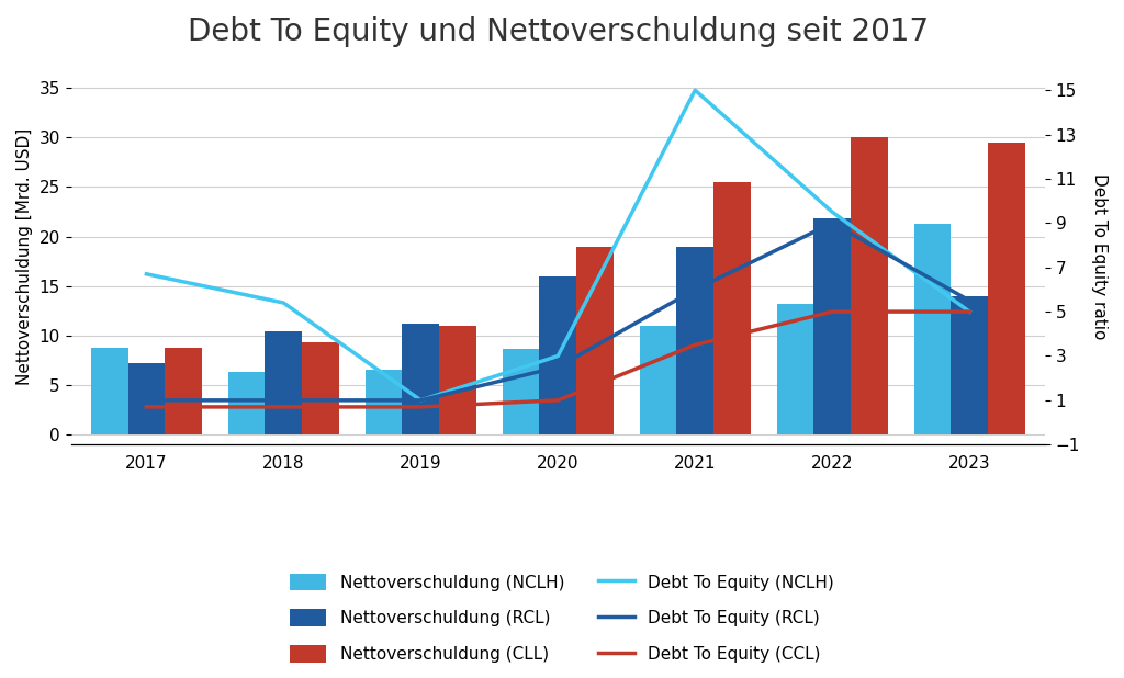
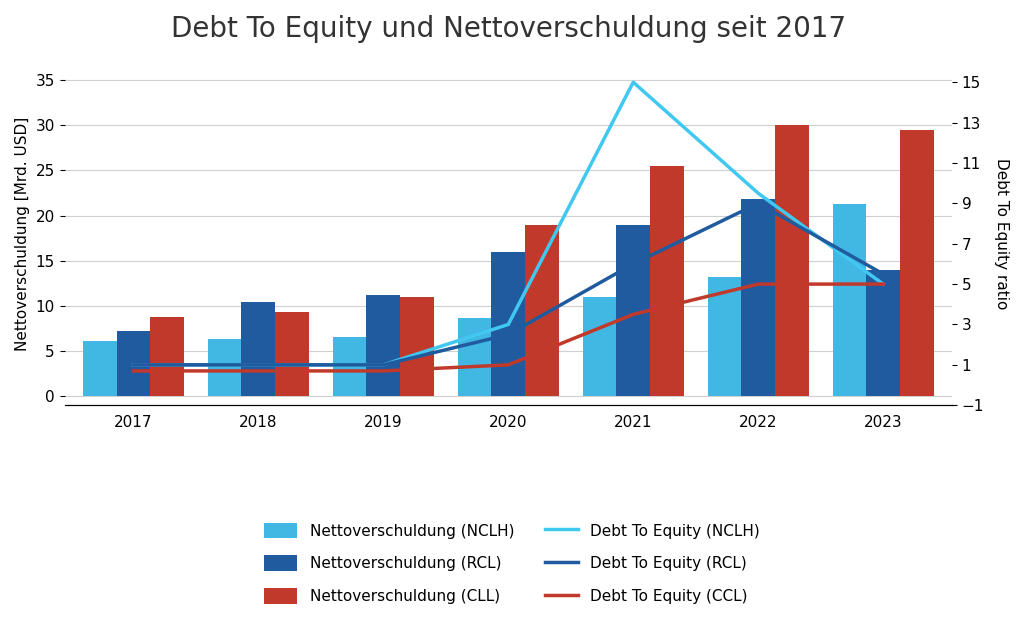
Nettoverschuldung (NCLH)/2017: 8.8 -> 6.1
Debt To Equity (NCLH)/2017: 6.7 -> 1.0
Debt To Equity (NCLH)/2018: 5.4 -> 1.0
